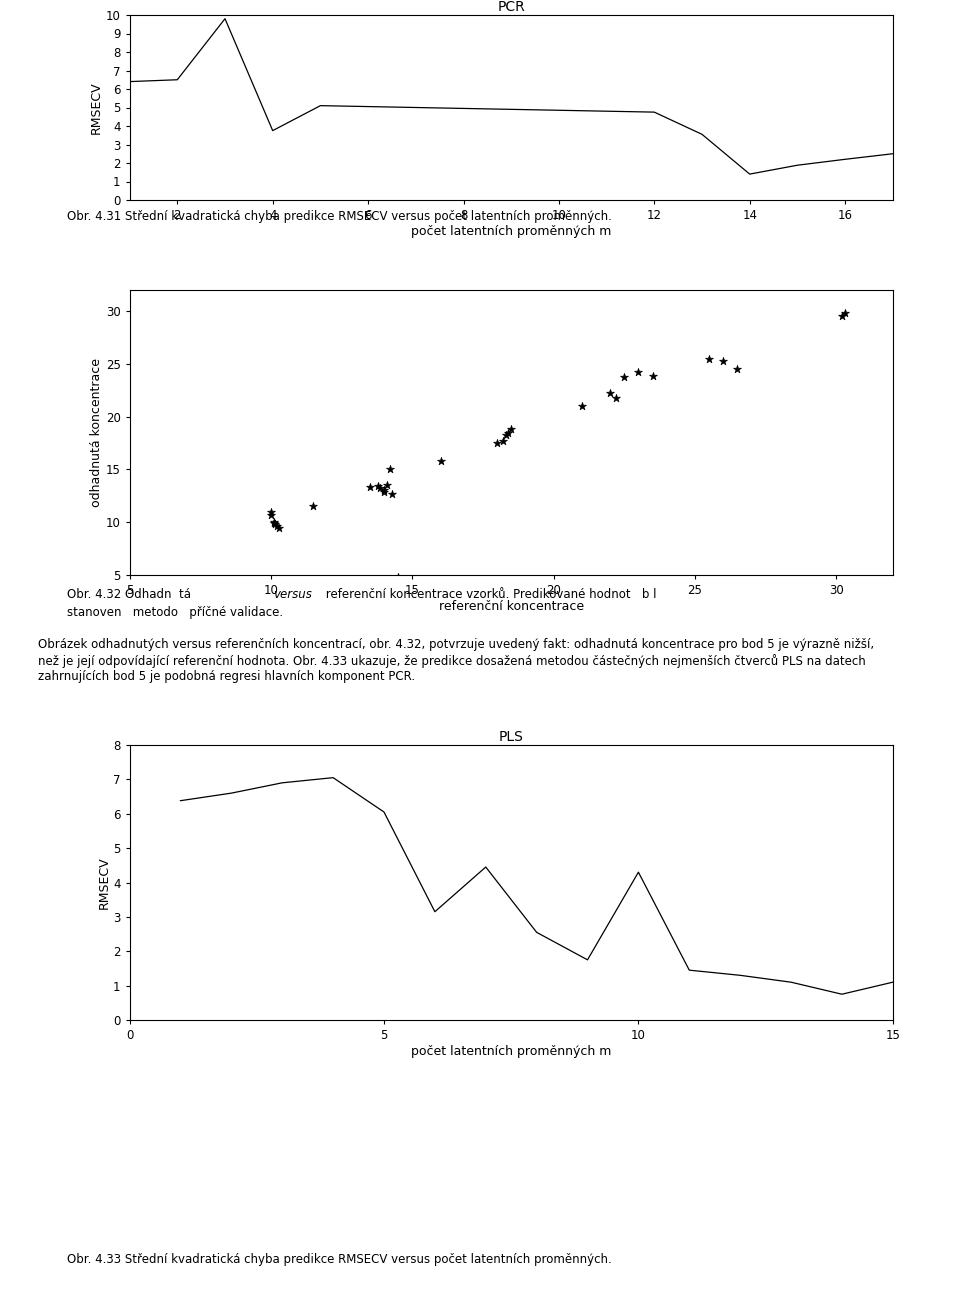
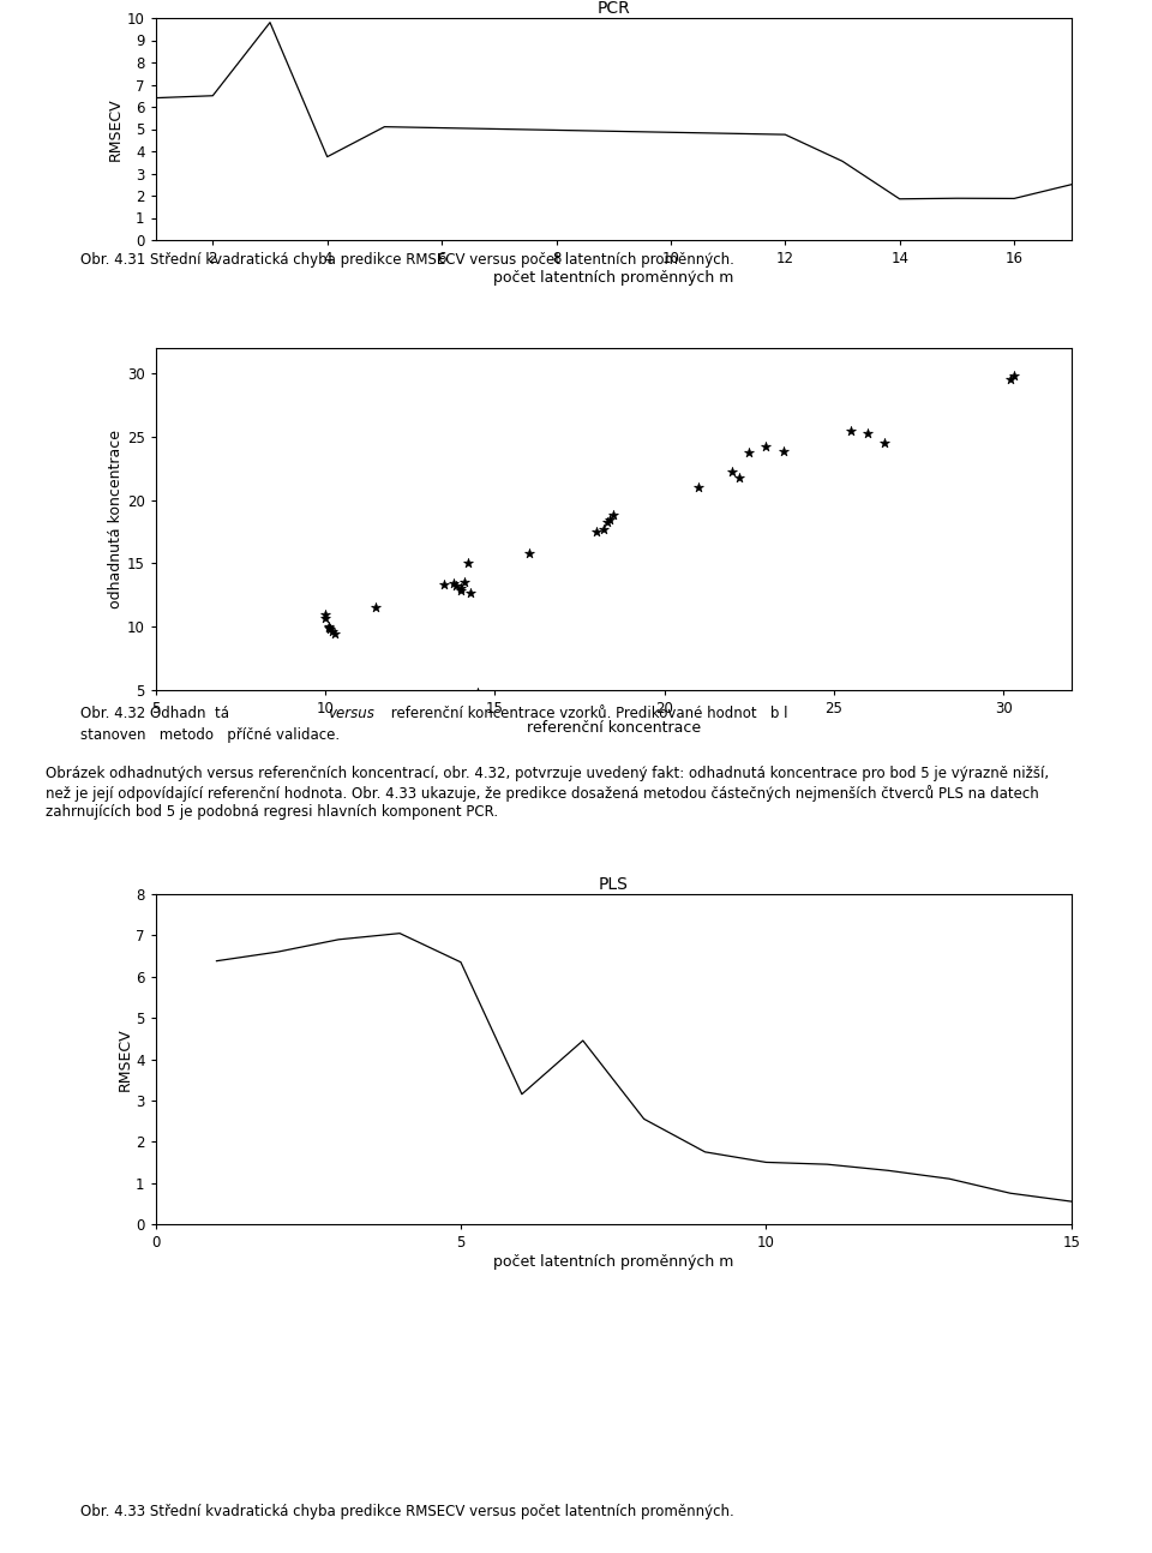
PCR/14: 1.4 -> 1.9
PCR/16: 2.2 -> 1.9
PLS/5: 6.05 -> 6.35
PLS/10: 4.30 -> 1.50
PLS/15: 1.10 -> 0.55
